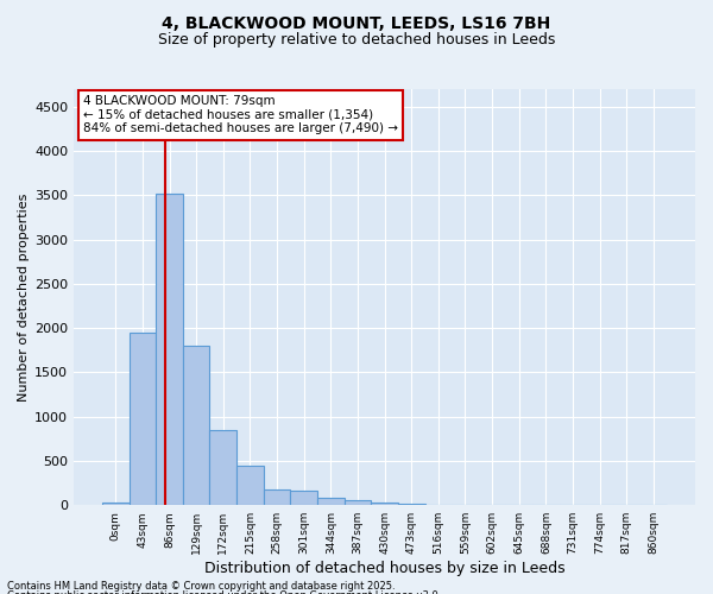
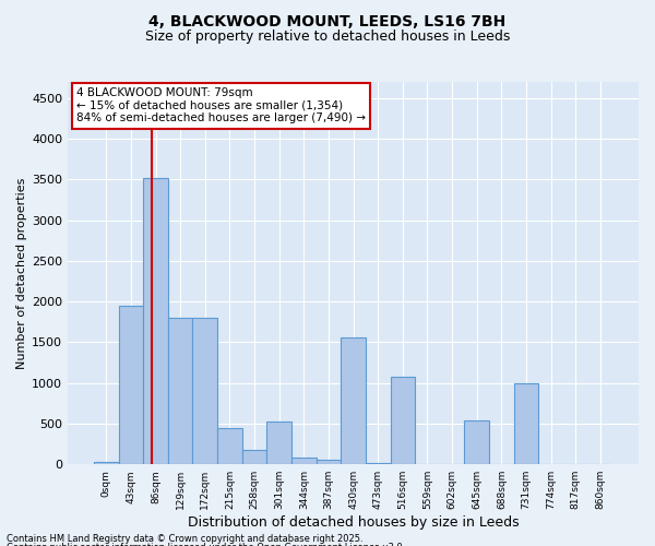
172sqm: 850 -> 1800
301sqm: 160 -> 520
430sqm: 40 -> 1560
516sqm: 10 -> 1080
645sqm: 0 -> 540
731sqm: 0 -> 1000
